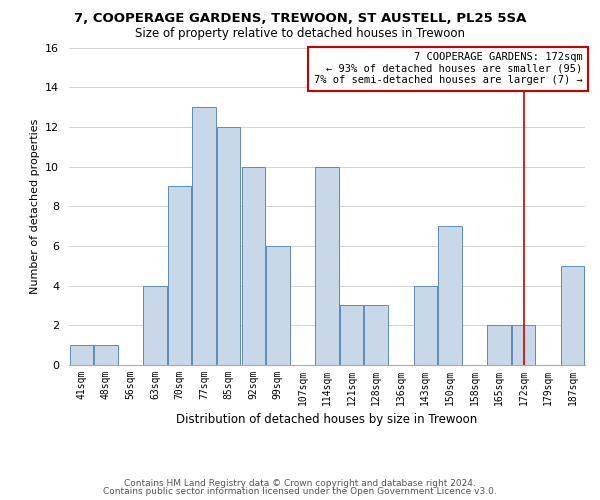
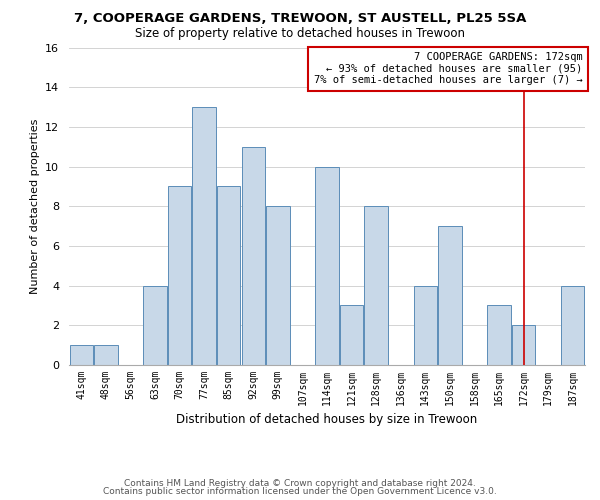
85sqm: 12 -> 9
92sqm: 10 -> 11
99sqm: 6 -> 8
128sqm: 3 -> 8
165sqm: 2 -> 3
187sqm: 5 -> 4
